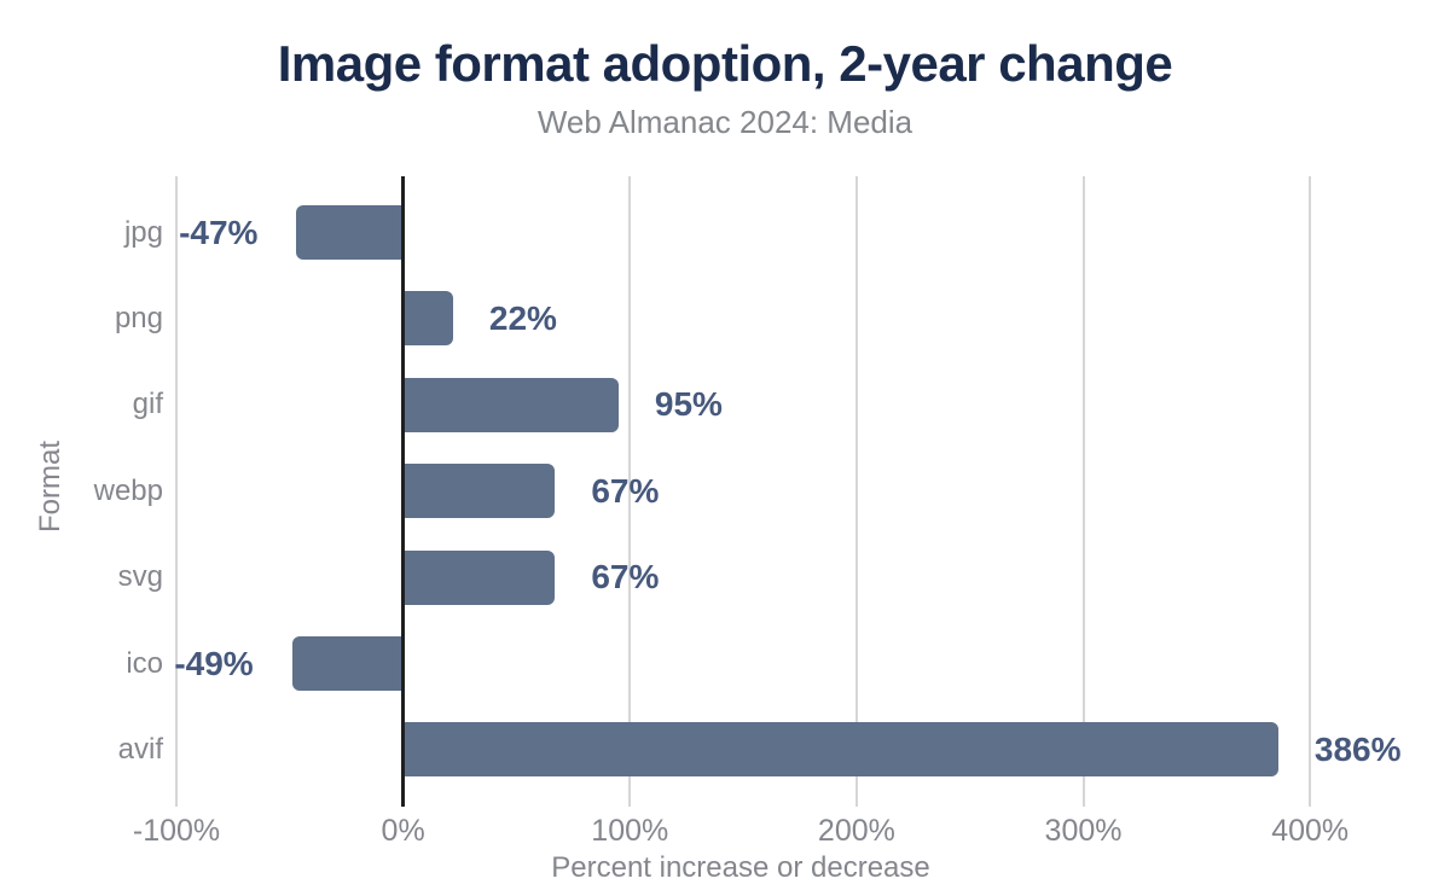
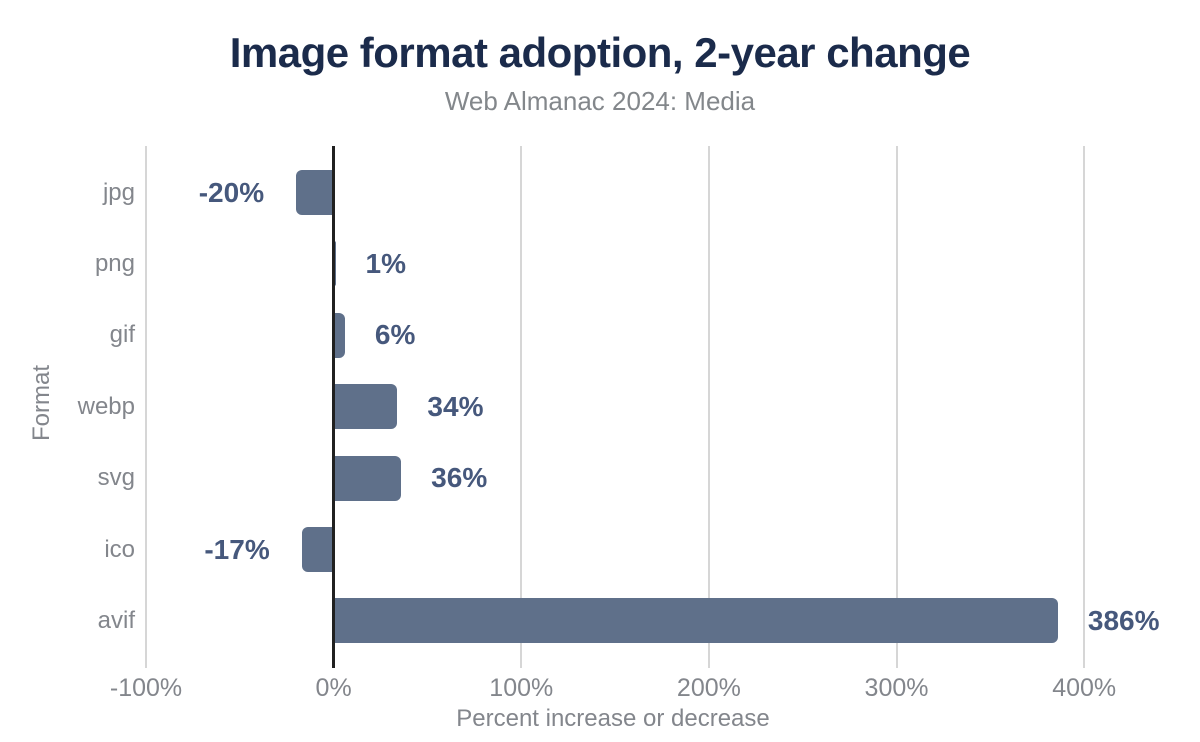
jpg: -47% -> -20%
png: 22% -> 1%
gif: 95% -> 6%
webp: 67% -> 34%
svg: 67% -> 36%
ico: -49% -> -17%
